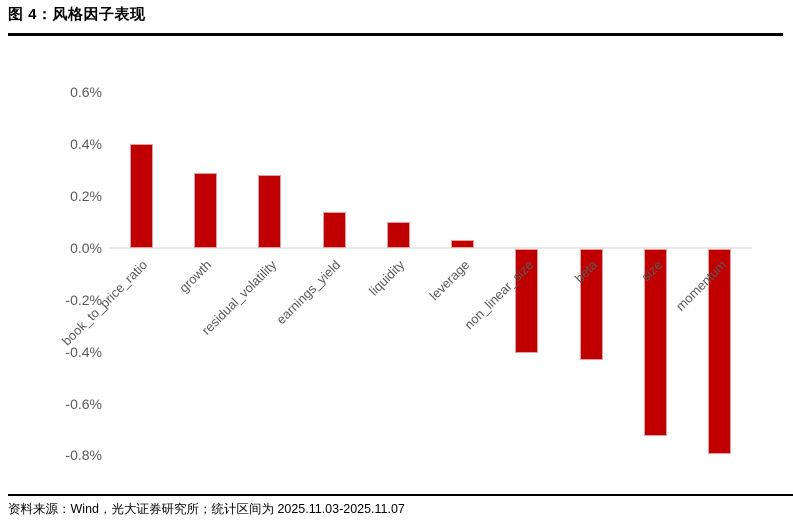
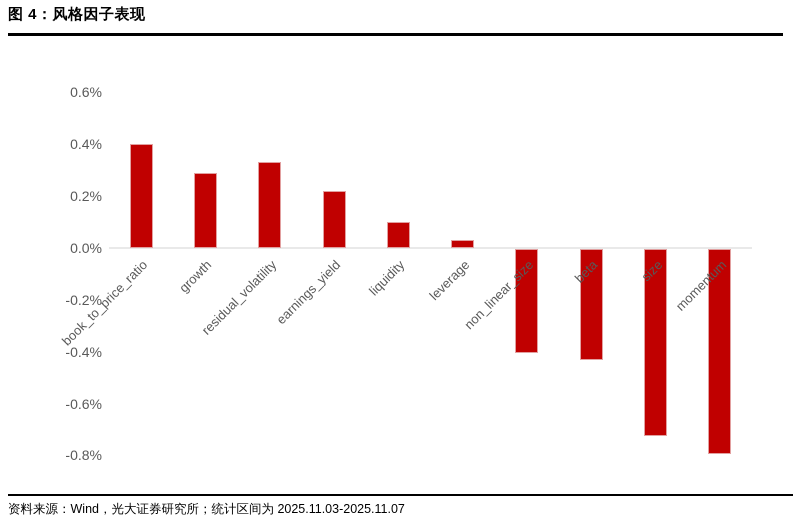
residual_volatility: 0.28% -> 0.33%
earnings_yield: 0.14% -> 0.22%
